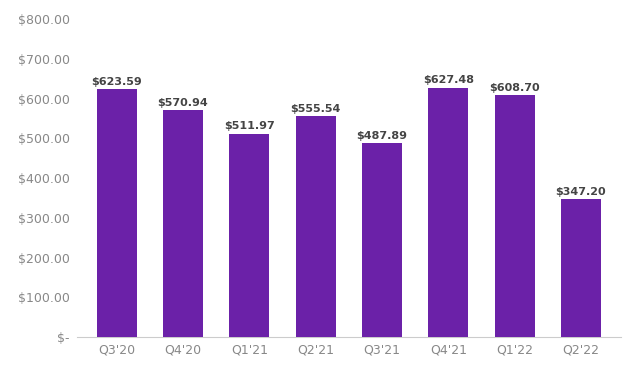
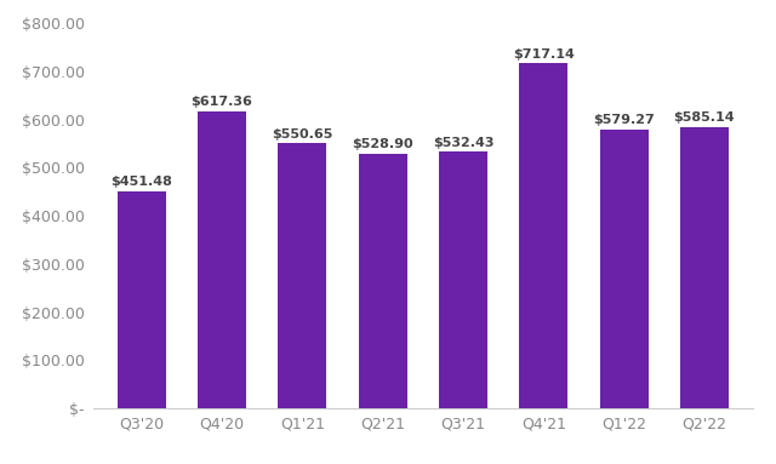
Q3'20: $623.59 -> $451.48
Q4'20: $570.94 -> $617.36
Q1'21: $511.97 -> $550.65
Q2'21: $555.54 -> $528.90
Q3'21: $487.89 -> $532.43
Q4'21: $627.48 -> $717.14
Q1'22: $608.70 -> $579.27
Q2'22: $347.20 -> $585.14
